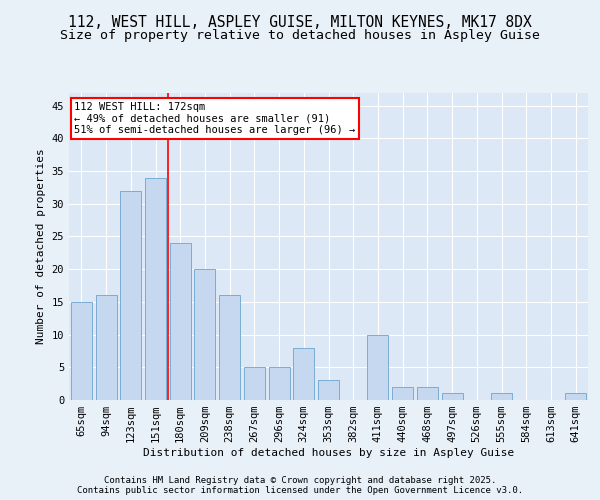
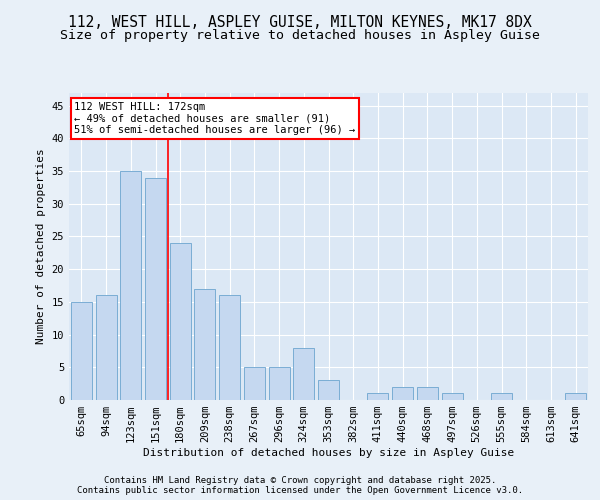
123sqm: 32 -> 35
209sqm: 20 -> 17
411sqm: 10 -> 1
